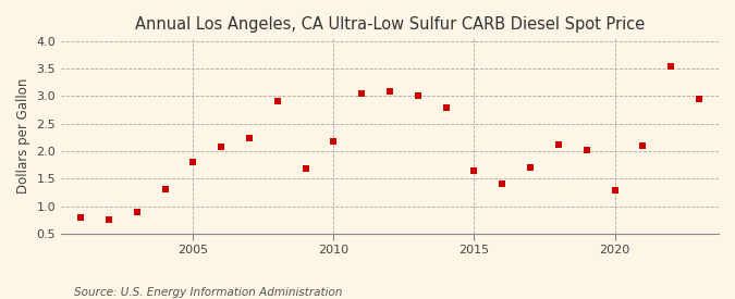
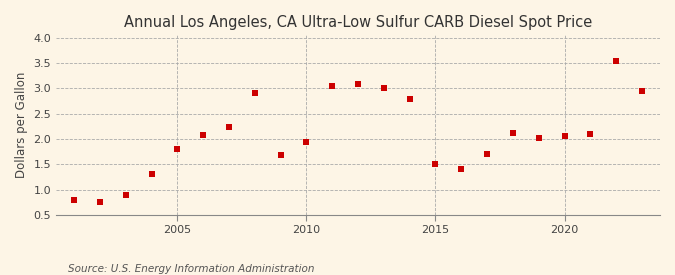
2010: 2.18 -> 1.94
2015: 1.65 -> 1.50
2020: 1.29 -> 2.06
